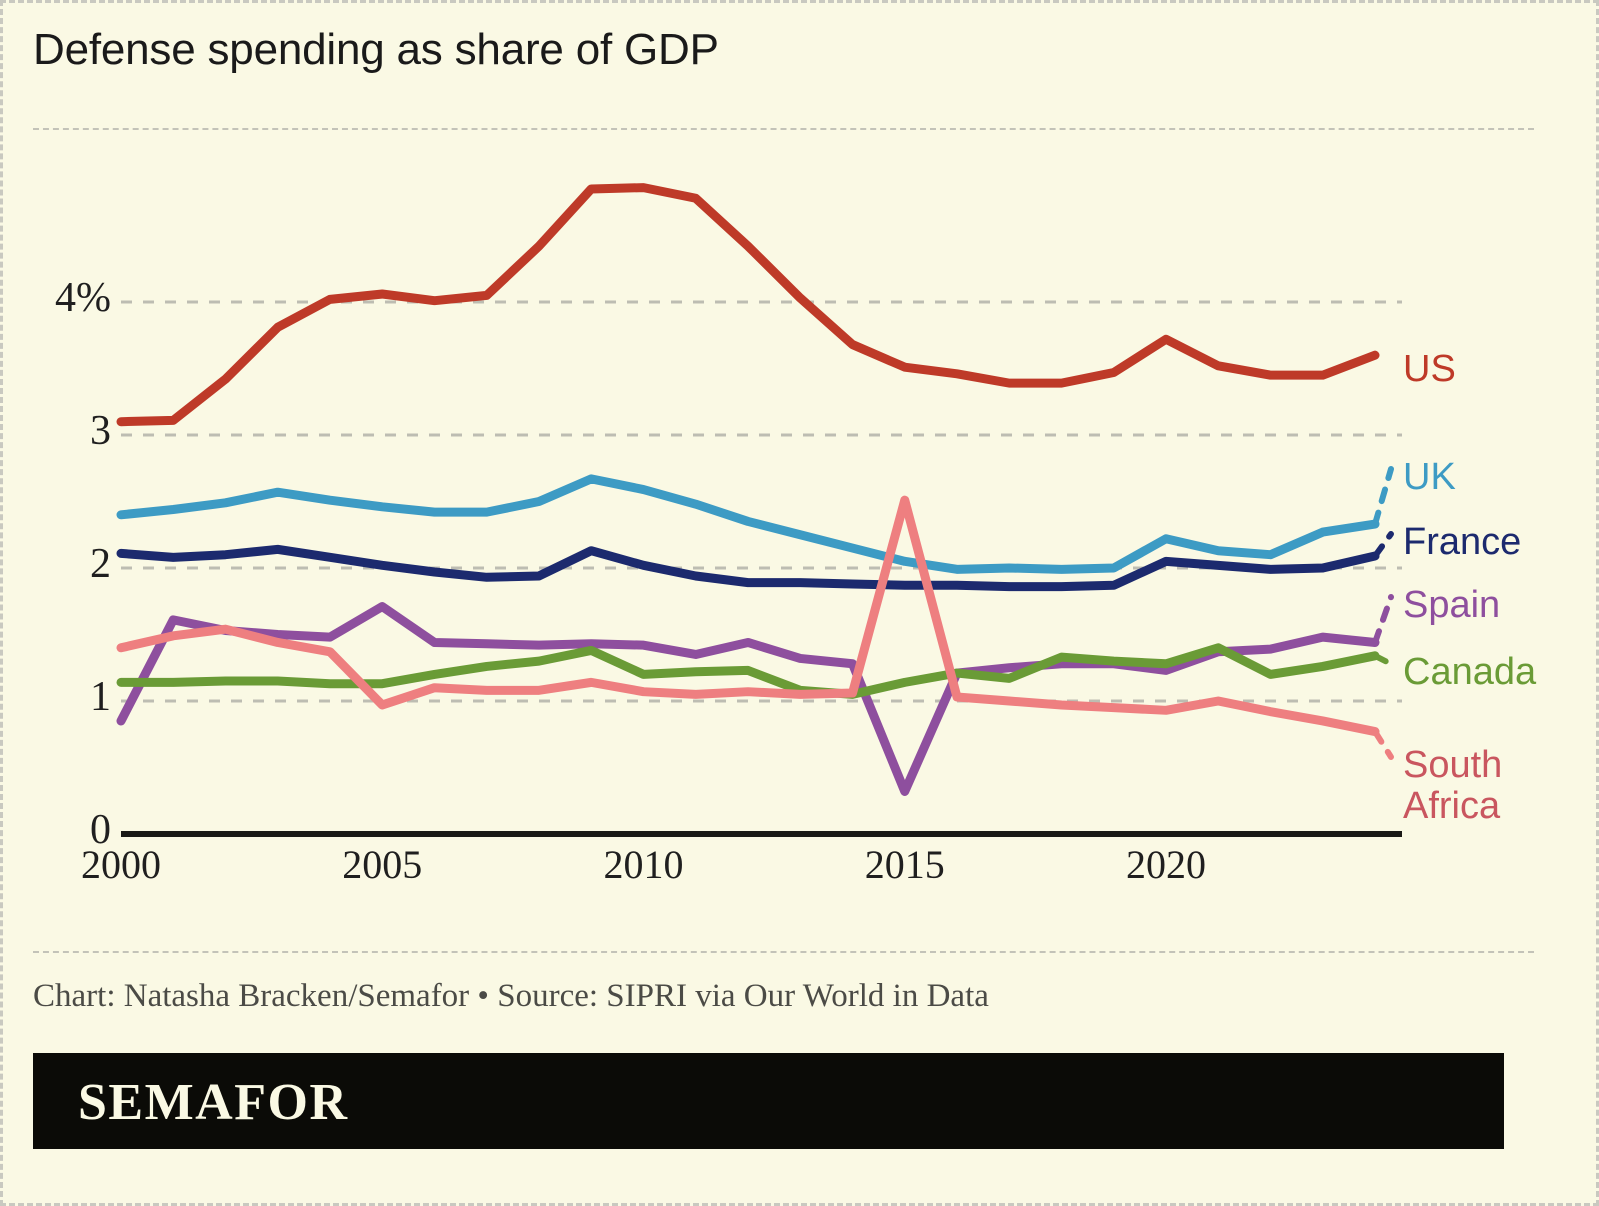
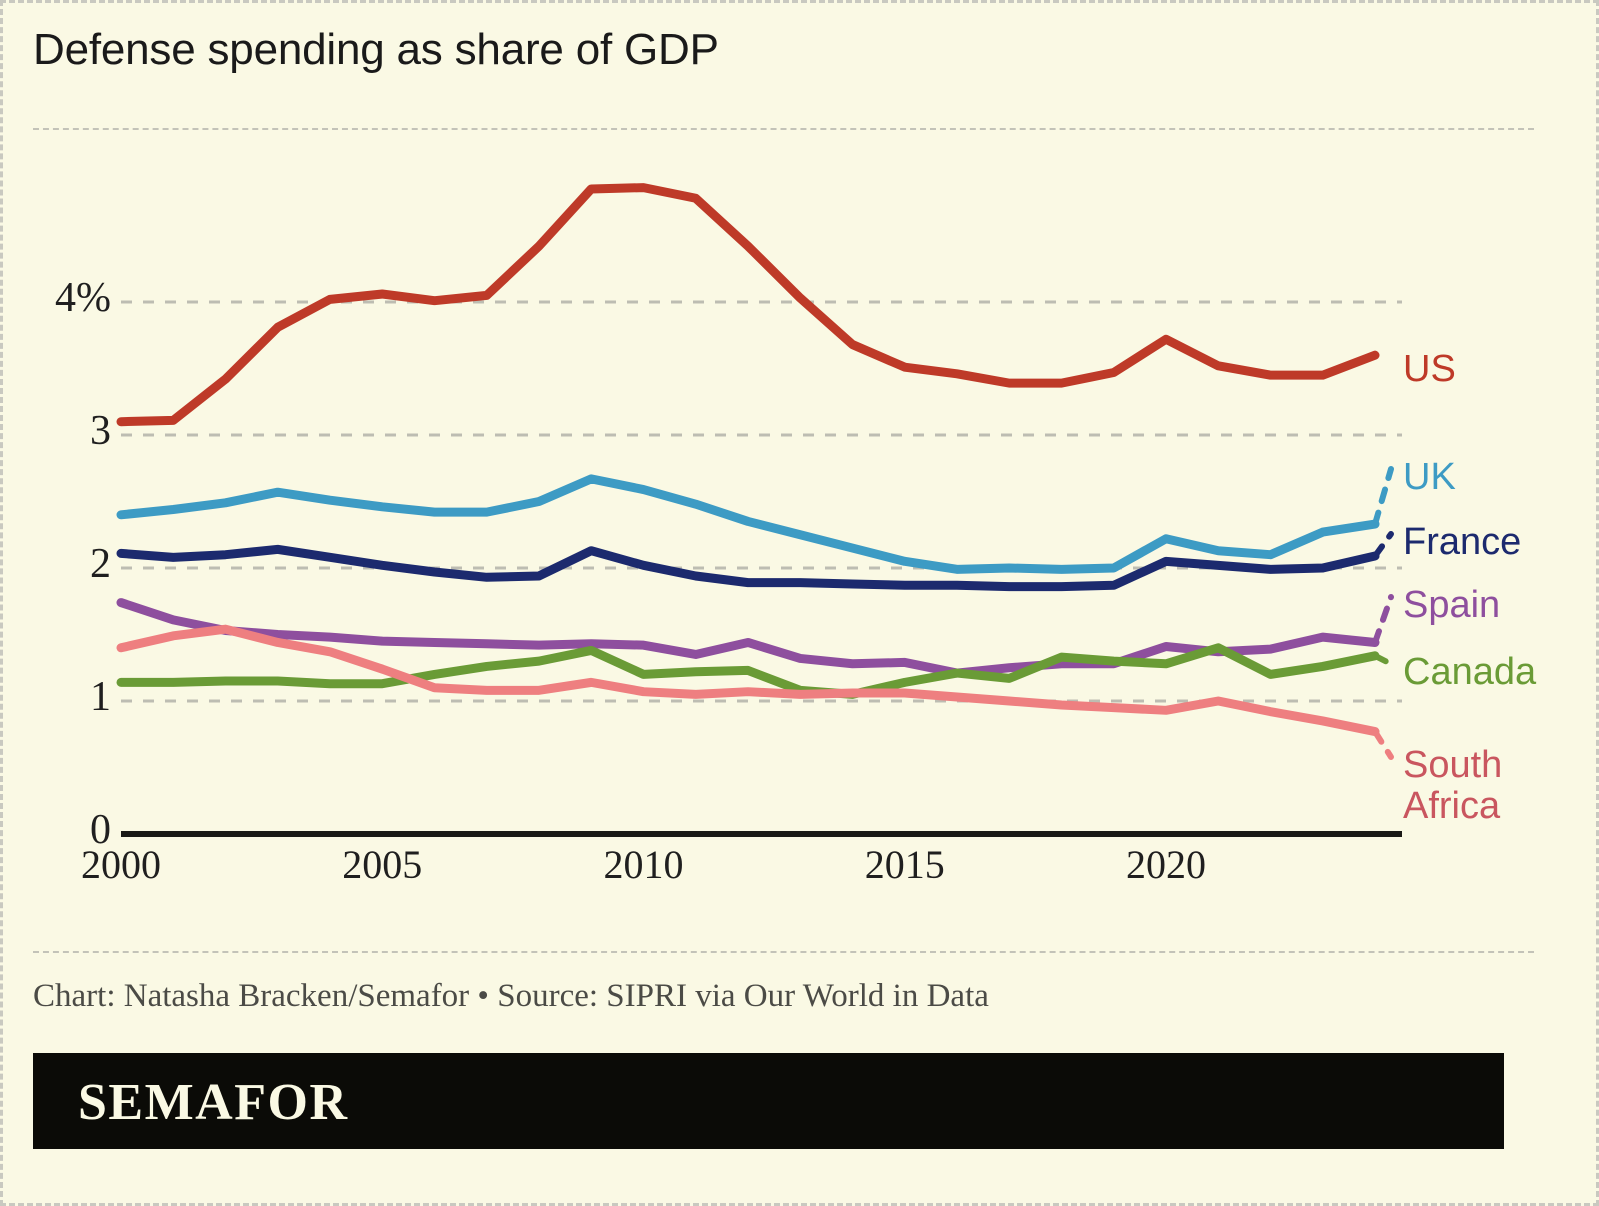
Spain/2000: 0.85% -> 1.74%
Spain/2005: 1.71% -> 1.45%
South Africa/2005: 0.97% -> 1.24%
Spain/2015: 0.32% -> 1.29%
South Africa/2015: 2.51% -> 1.06%
Spain/2020: 1.23% -> 1.41%
